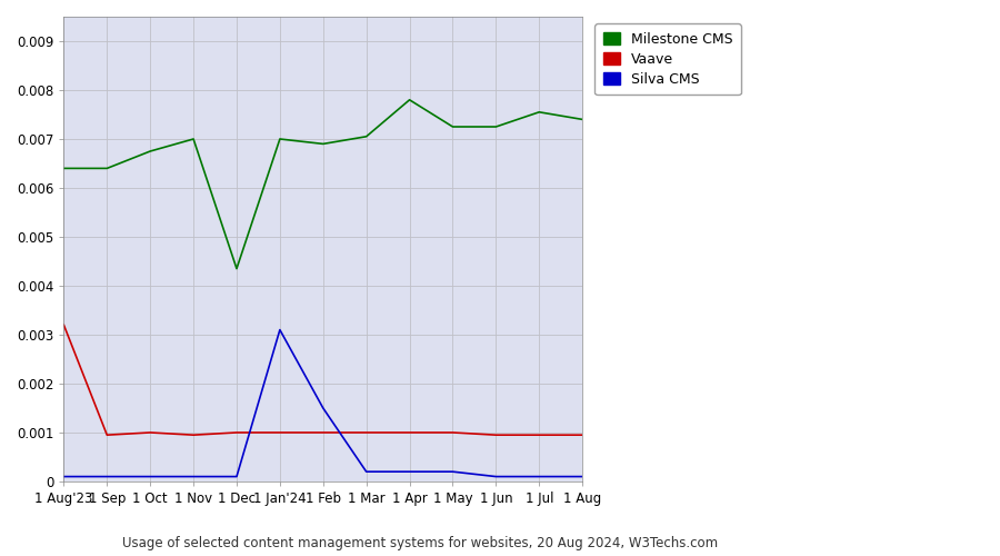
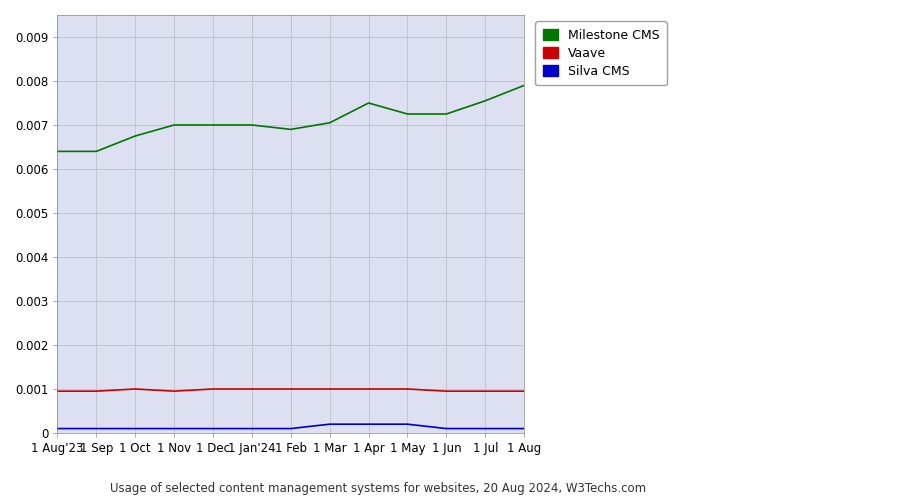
Vaave/1 Aug'23: 0.00320 -> 0.00095
Milestone CMS/1 Dec: 0.00435 -> 0.00700
Silva CMS/1 Jan'24: 0.0031 -> 0.0001
Silva CMS/1 Feb: 0.0015 -> 0.0001
Milestone CMS/1 Apr: 0.00780 -> 0.00750
Milestone CMS/1 Aug: 0.00740 -> 0.00790
